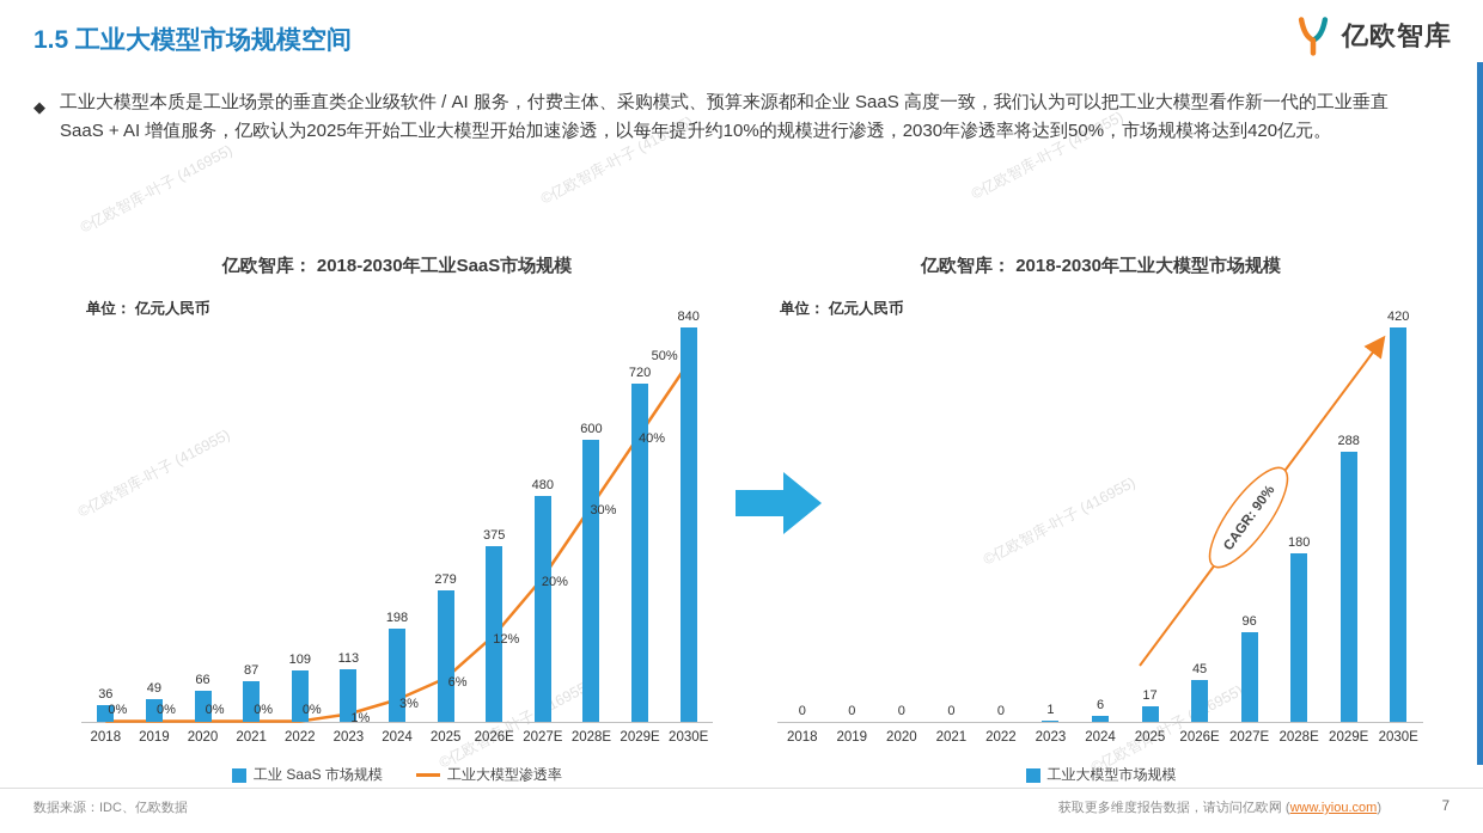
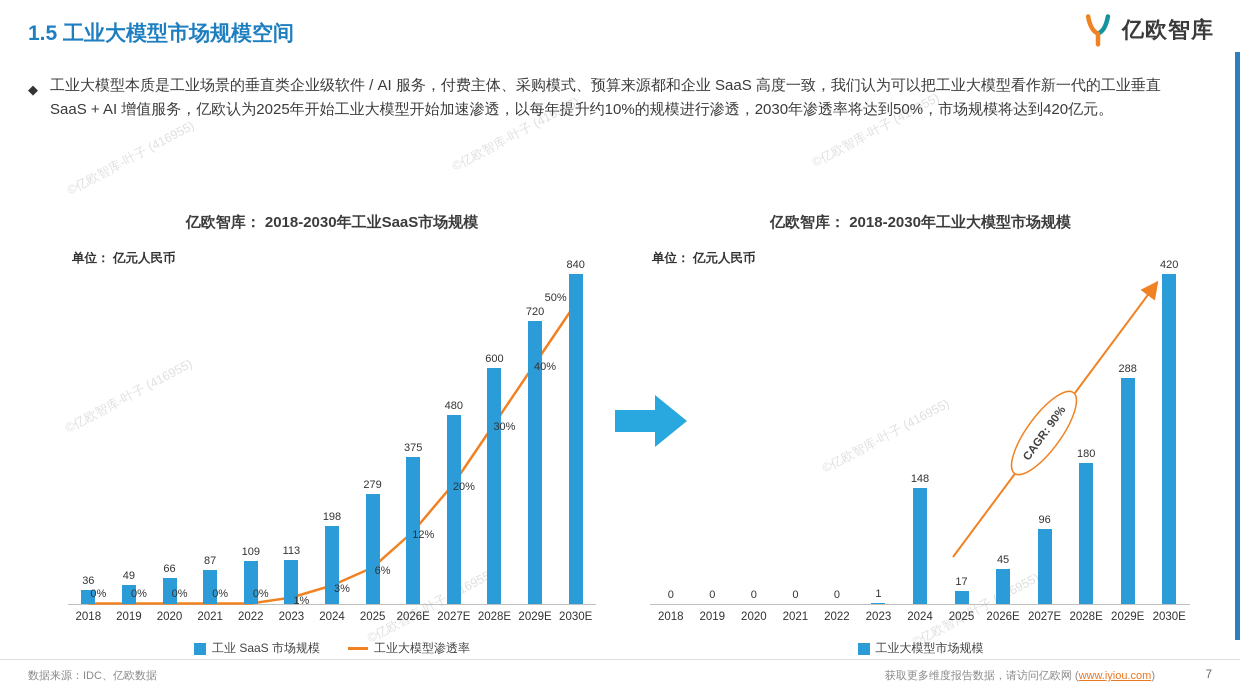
亿欧智库： 2018-2030年工业大模型市场规模/2024: 6 -> 148
